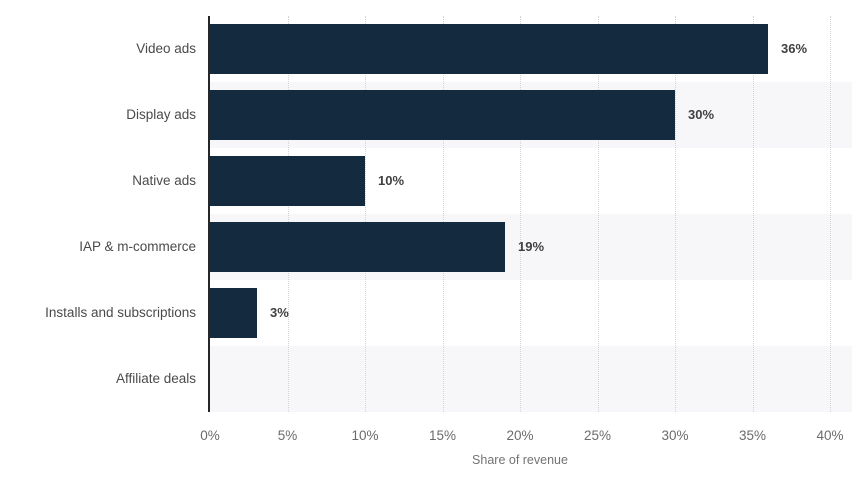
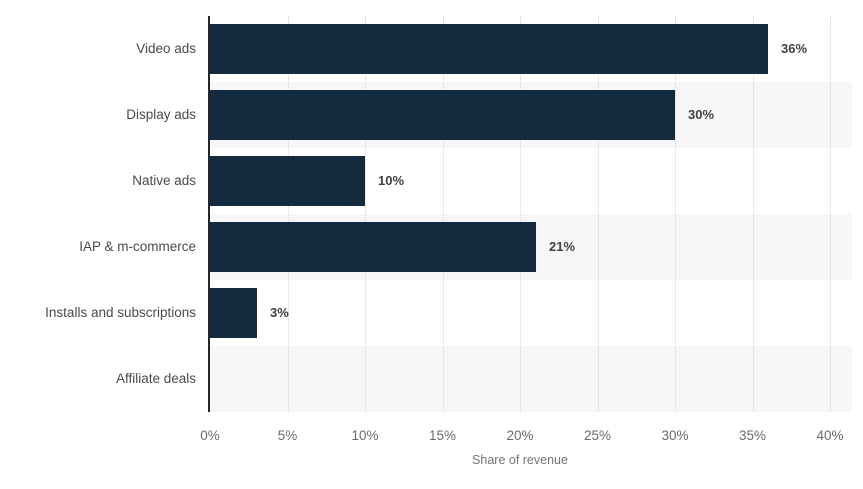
IAP & m-commerce: 19% -> 21%
